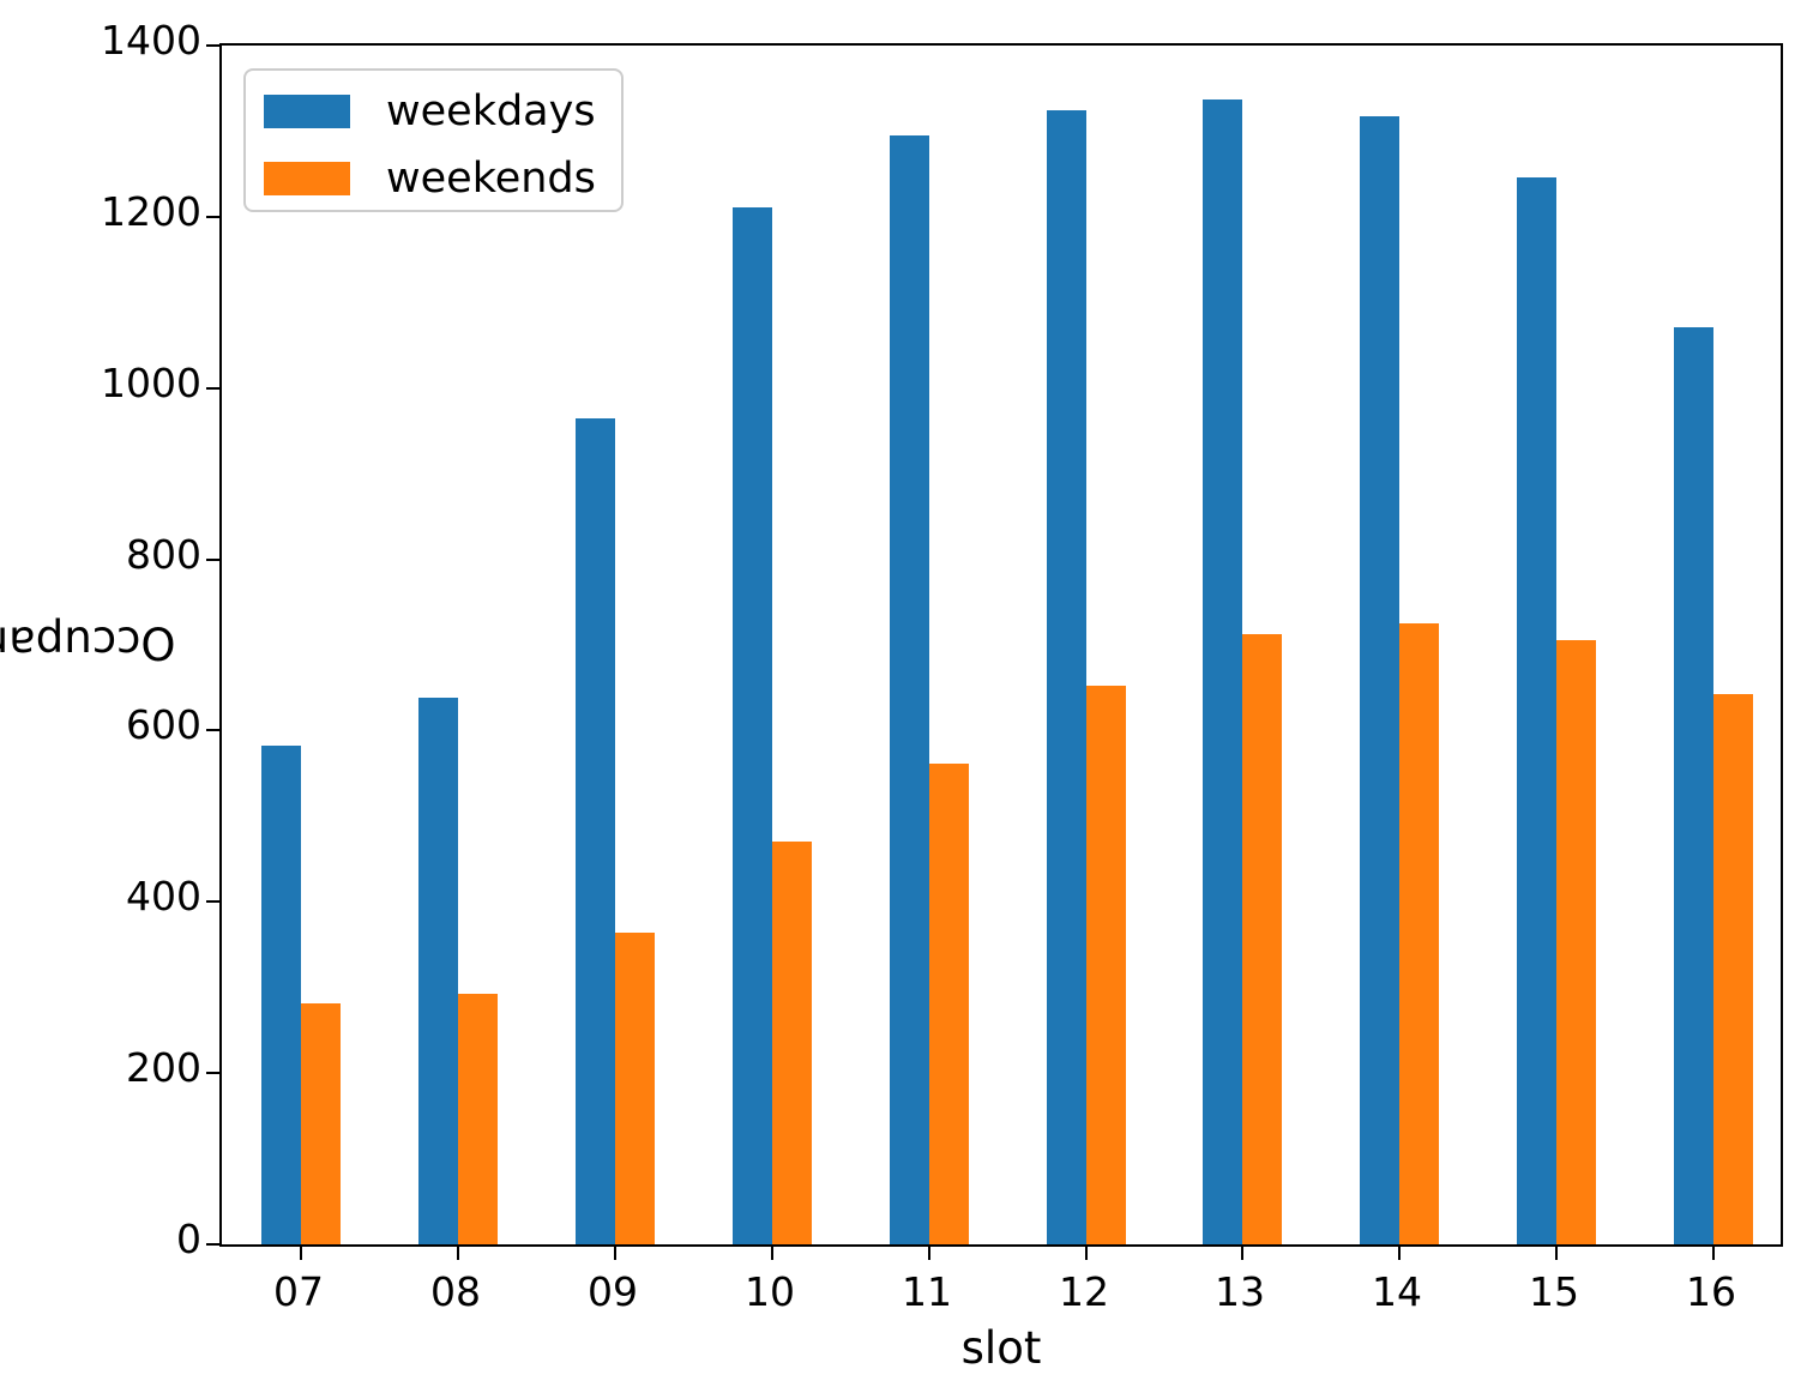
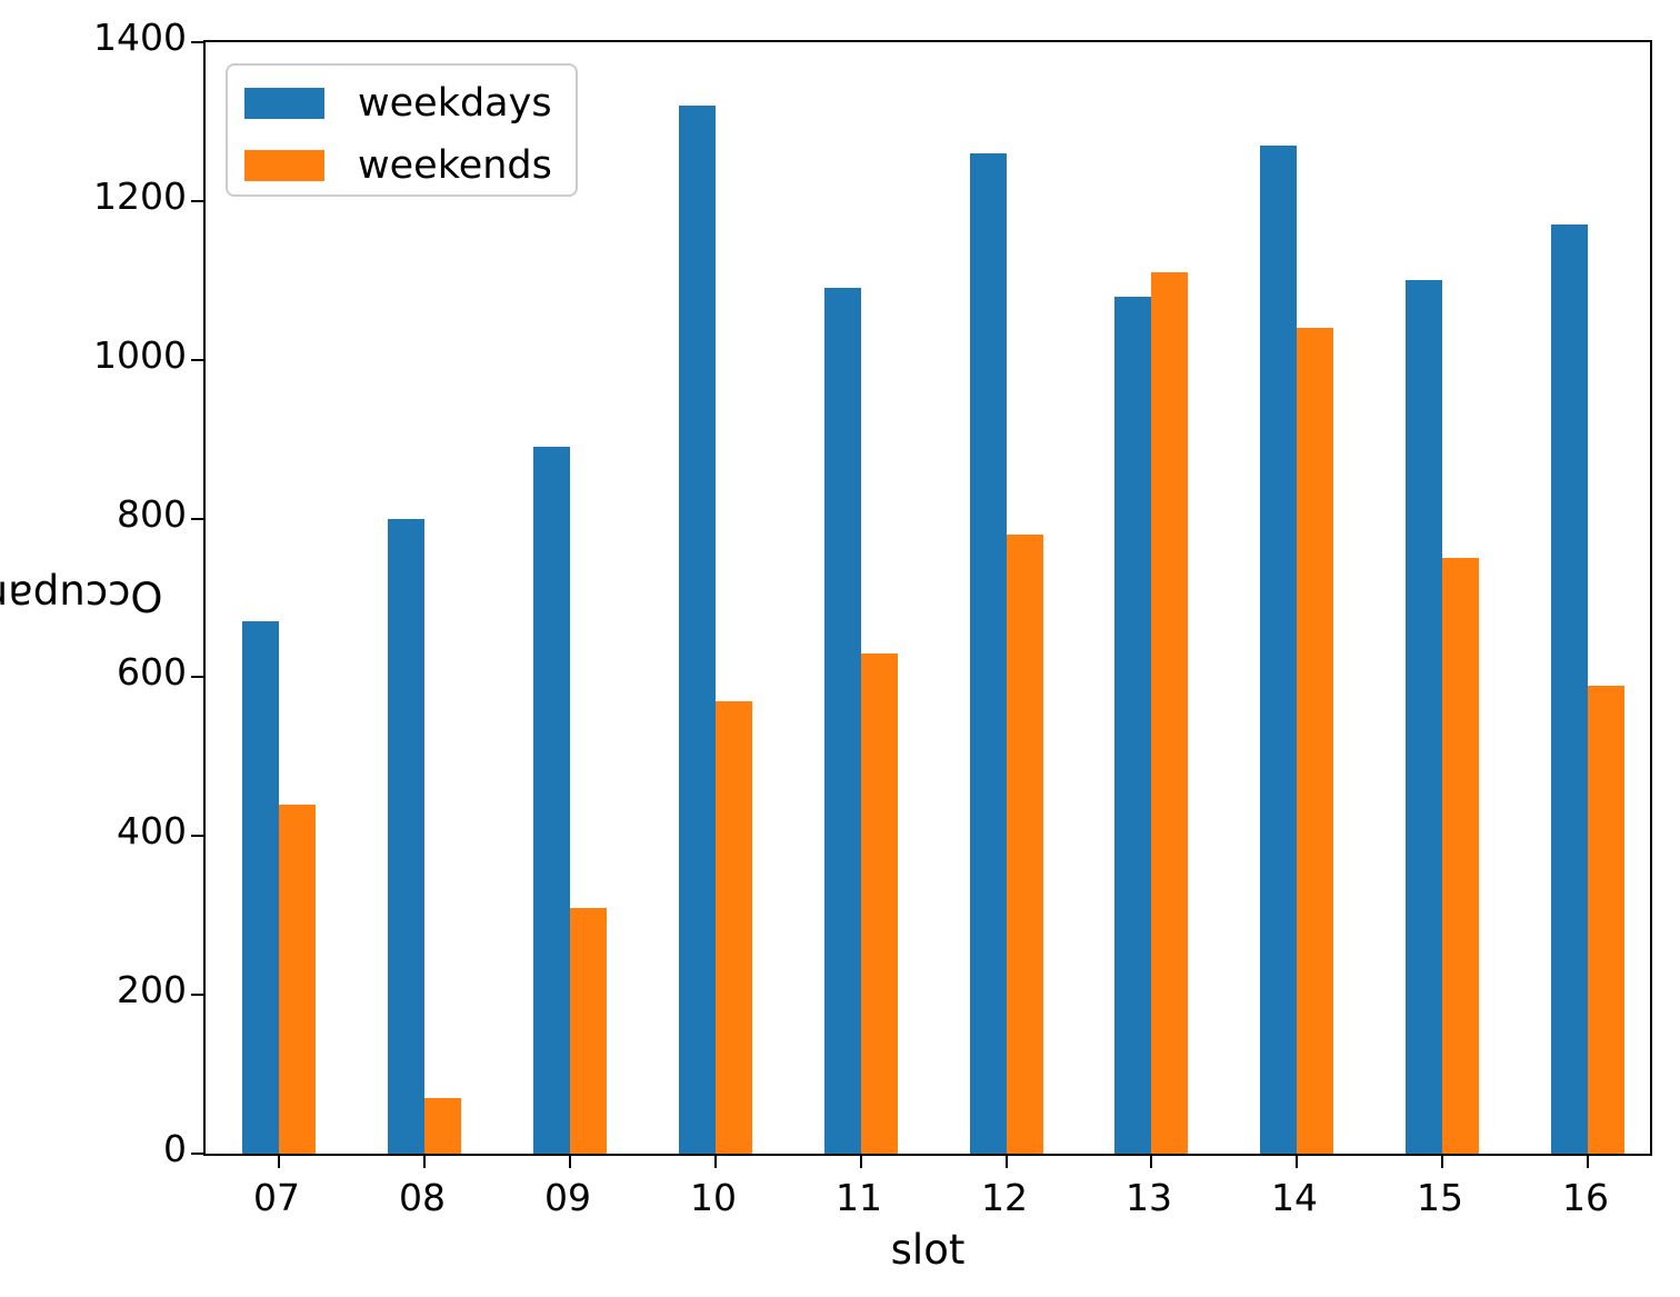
weekdays/07: 580 -> 670
weekends/07: 280 -> 440
weekdays/08: 640 -> 800
weekends/08: 290 -> 70
weekdays/09: 960 -> 890
weekends/09: 360 -> 310
weekdays/10: 1210 -> 1320
weekends/10: 470 -> 570
weekdays/11: 1300 -> 1090
weekends/11: 560 -> 630
weekdays/12: 1320 -> 1260
weekends/12: 650 -> 780
weekdays/13: 1340 -> 1080
weekends/13: 710 -> 1110
weekdays/14: 1320 -> 1270
weekends/14: 720 -> 1040
weekdays/15: 1250 -> 1100
weekends/15: 710 -> 750
weekdays/16: 1070 -> 1170
weekends/16: 640 -> 590
